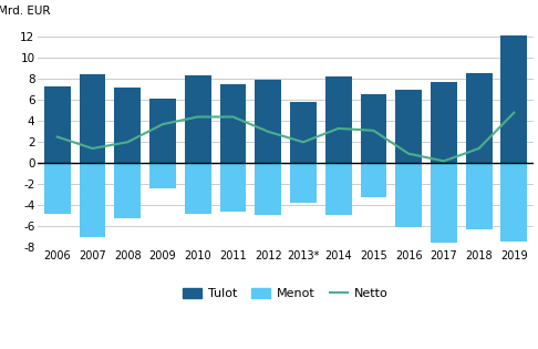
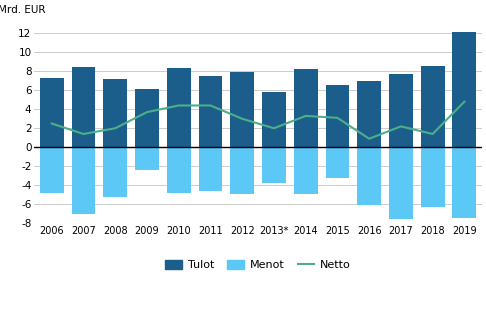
Netto/2017: 0.2 -> 2.2
